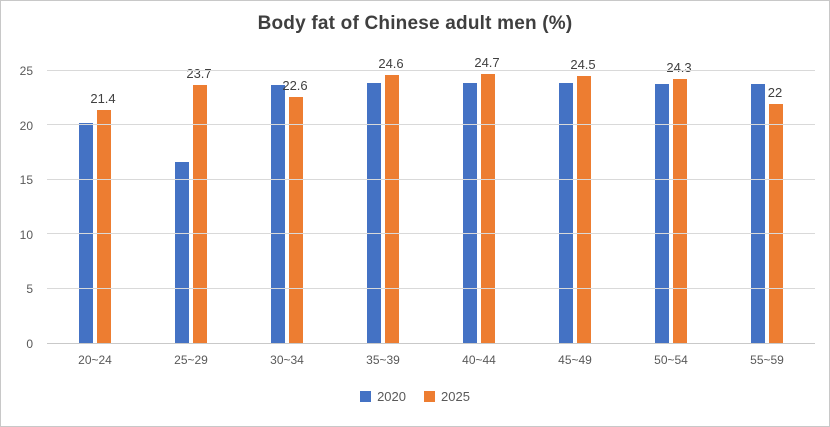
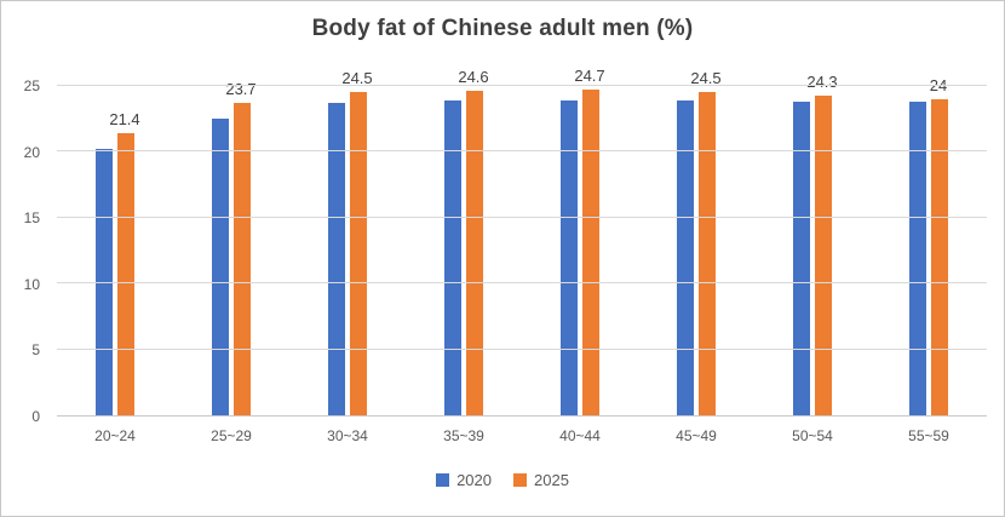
2020/25~29: 16.6 -> 22.5
2025/30~34: 22.6 -> 24.5
2025/55~59: 22 -> 24
